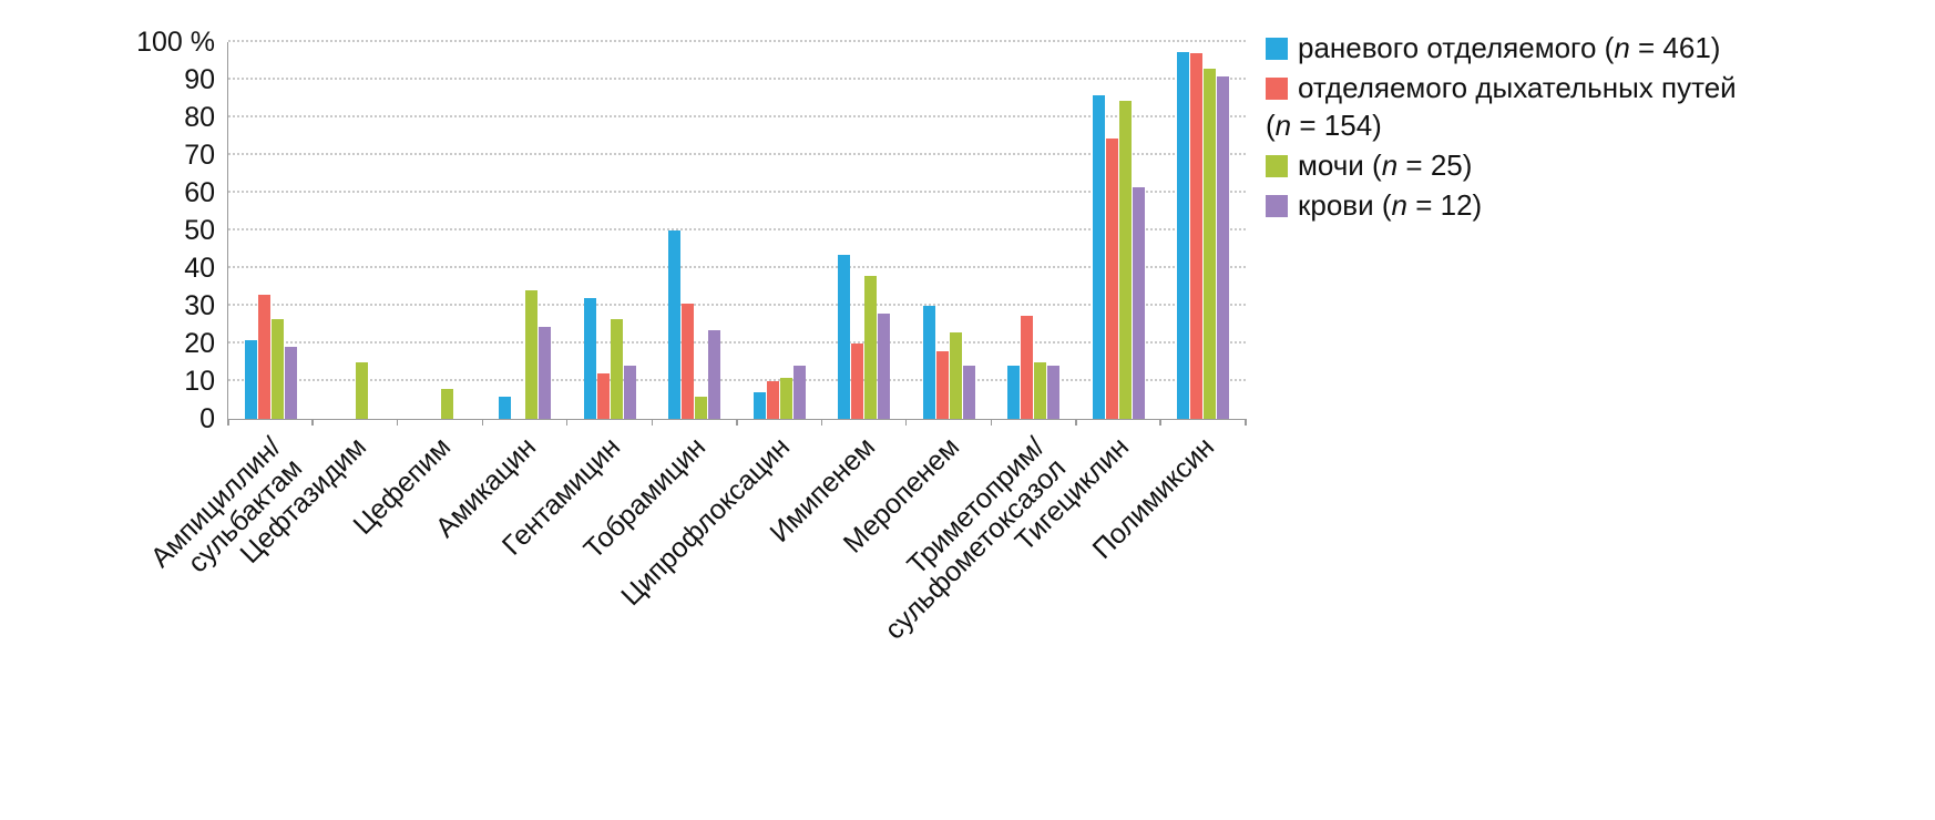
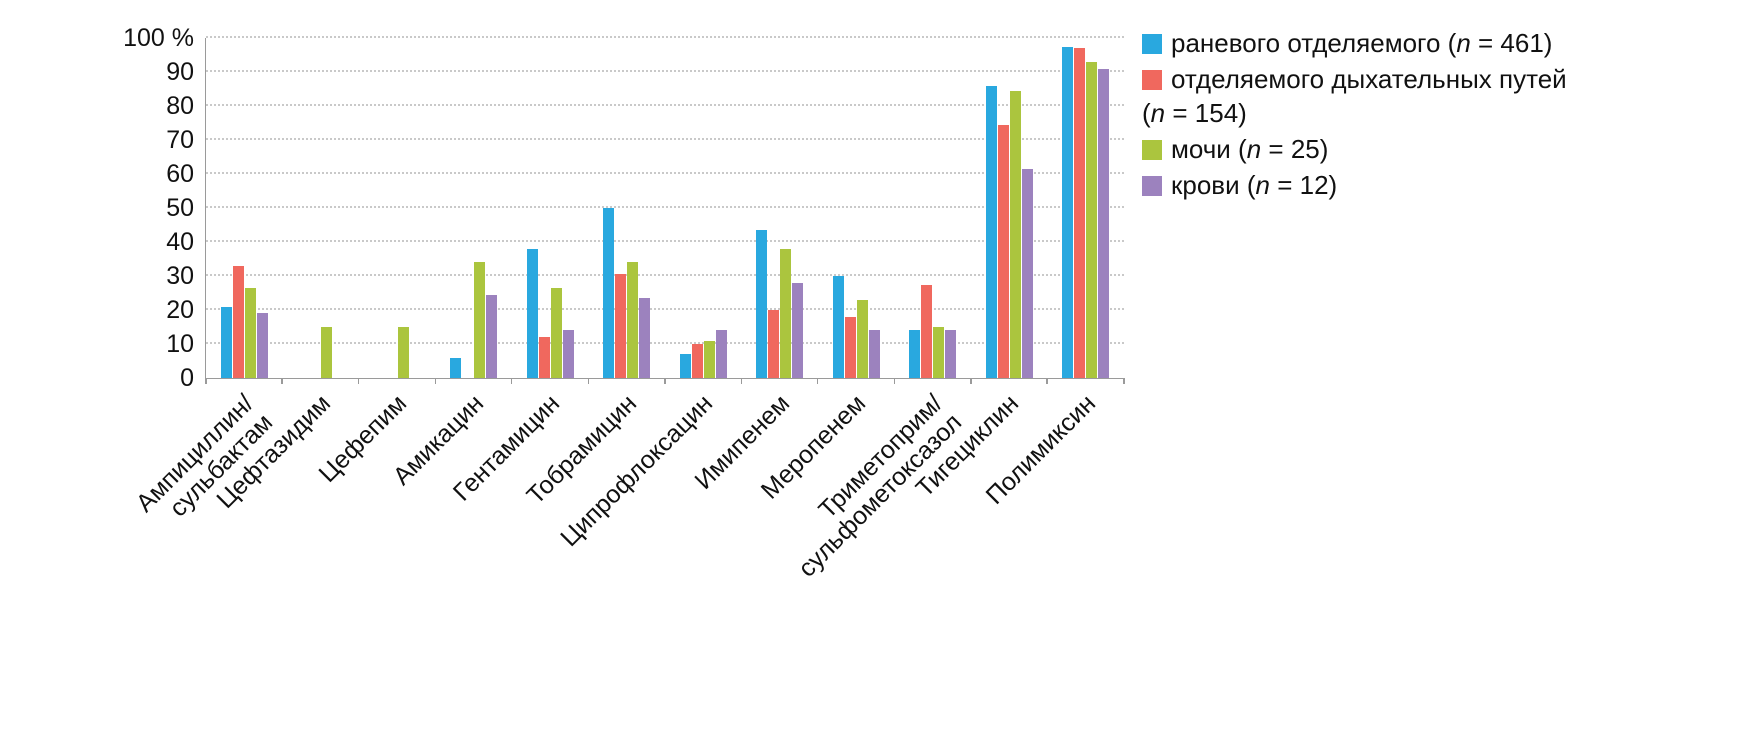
мочи (n = 25)/Цефепим: 8% -> 15%
раневого отделяемого (n = 461)/Гентамицин: 32% -> 38%
мочи (n = 25)/Тобрамицин: 6% -> 34%
